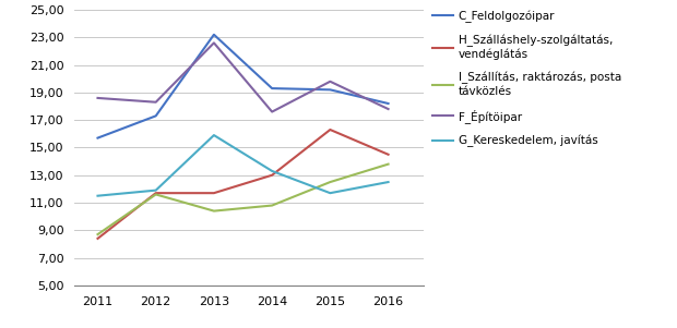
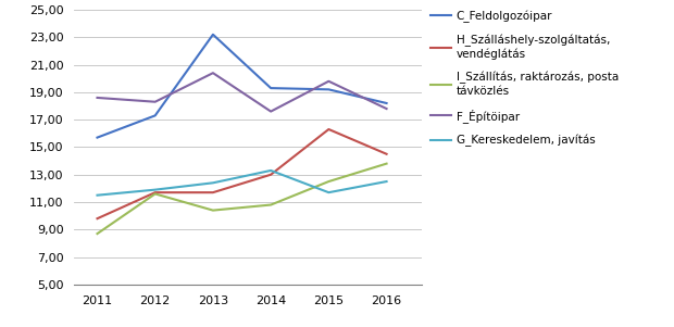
H_Szálláshely-szolgáltatás, vendéglátás/2011: 8,4 -> 9,8
F_Építöipar/2013: 22,6 -> 20,4
G_Kereskedelem, javítás/2013: 15,9 -> 12,4
